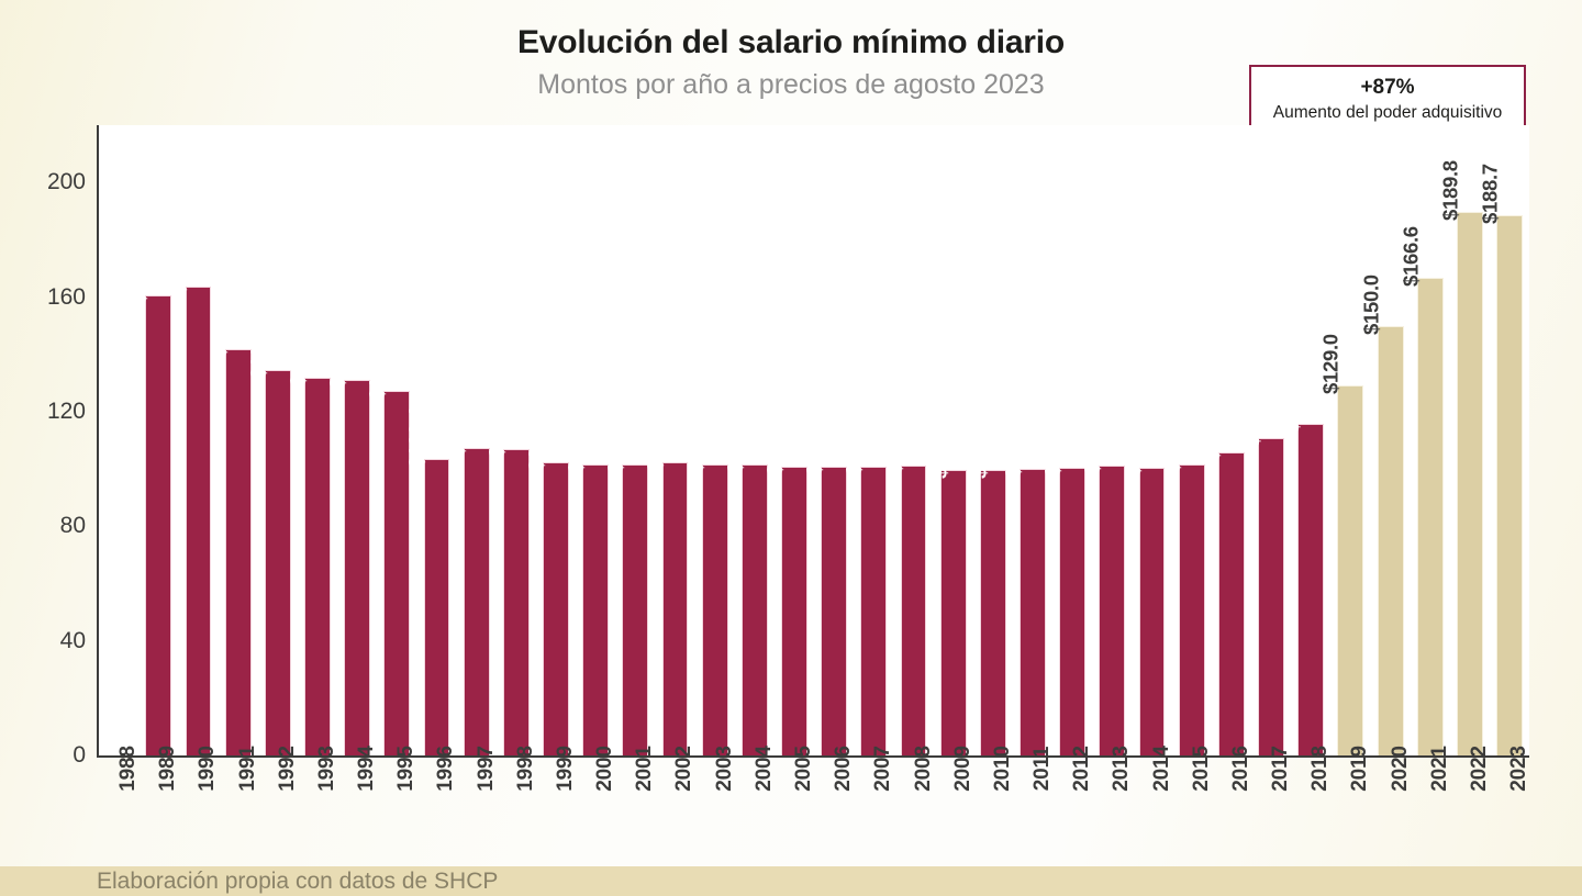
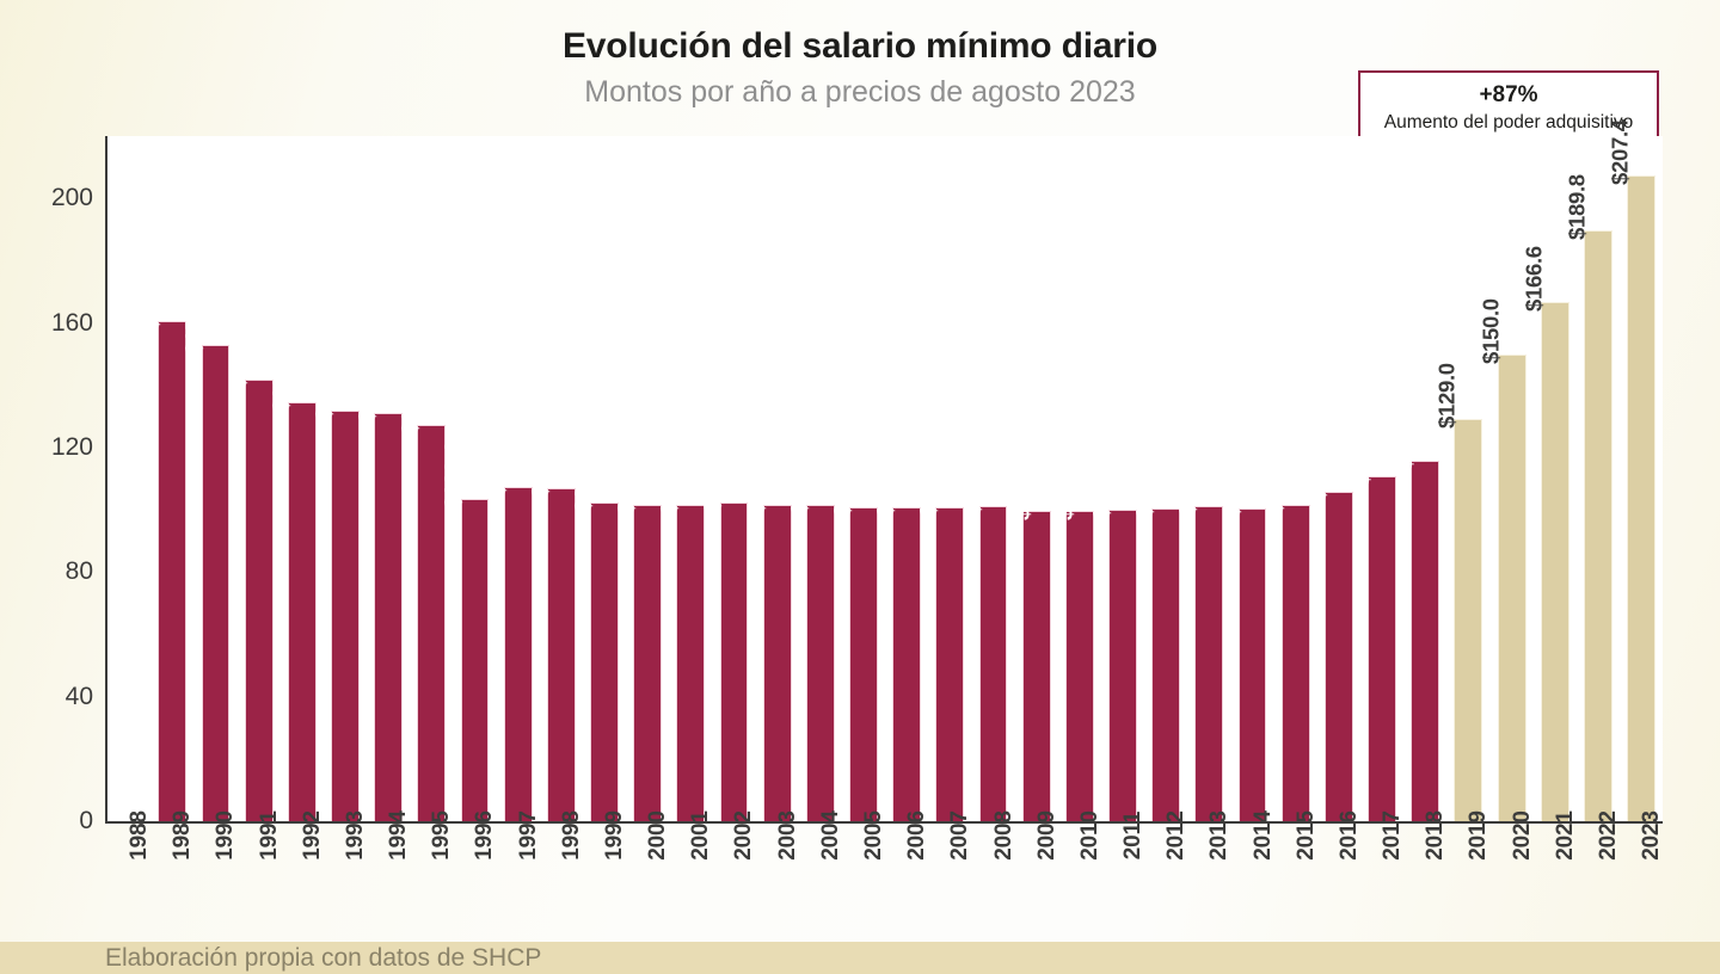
1990: $163.8 -> $152.8
2023: $188.7 -> $207.4
